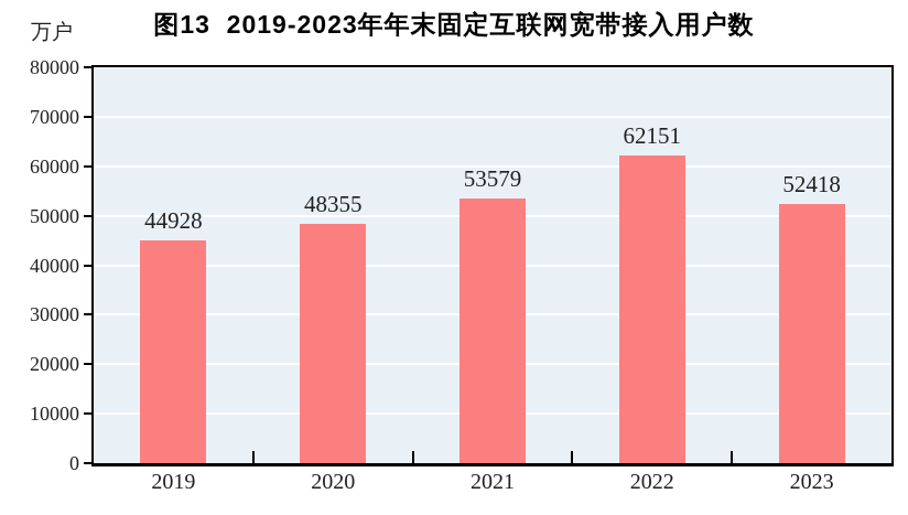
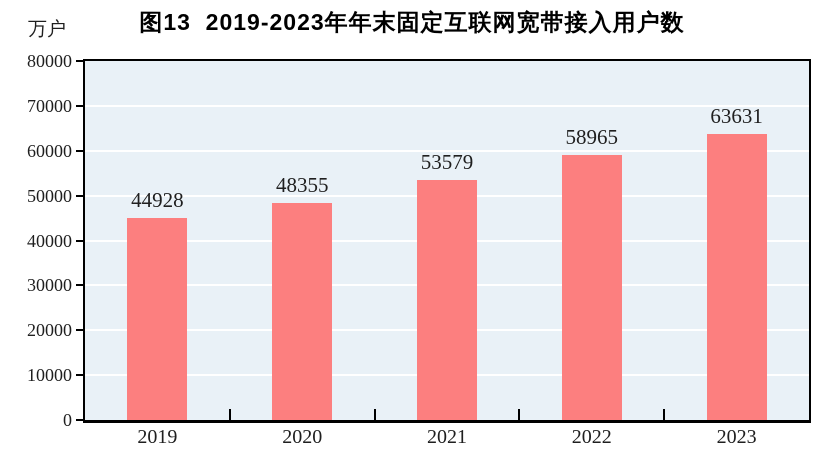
2022: 62151 -> 58965
2023: 52418 -> 63631
